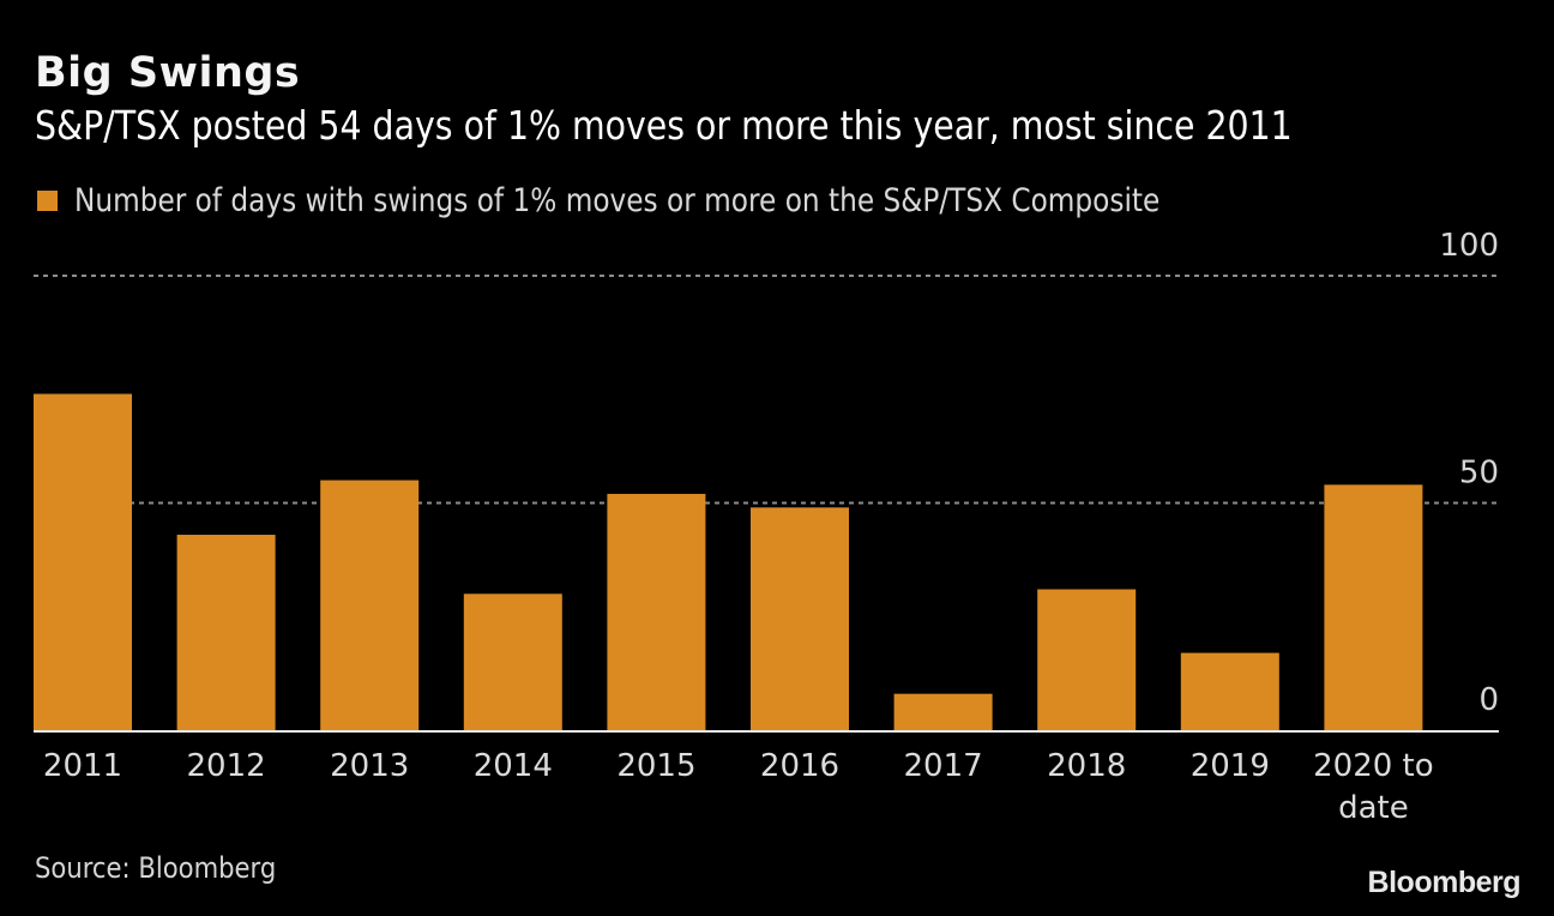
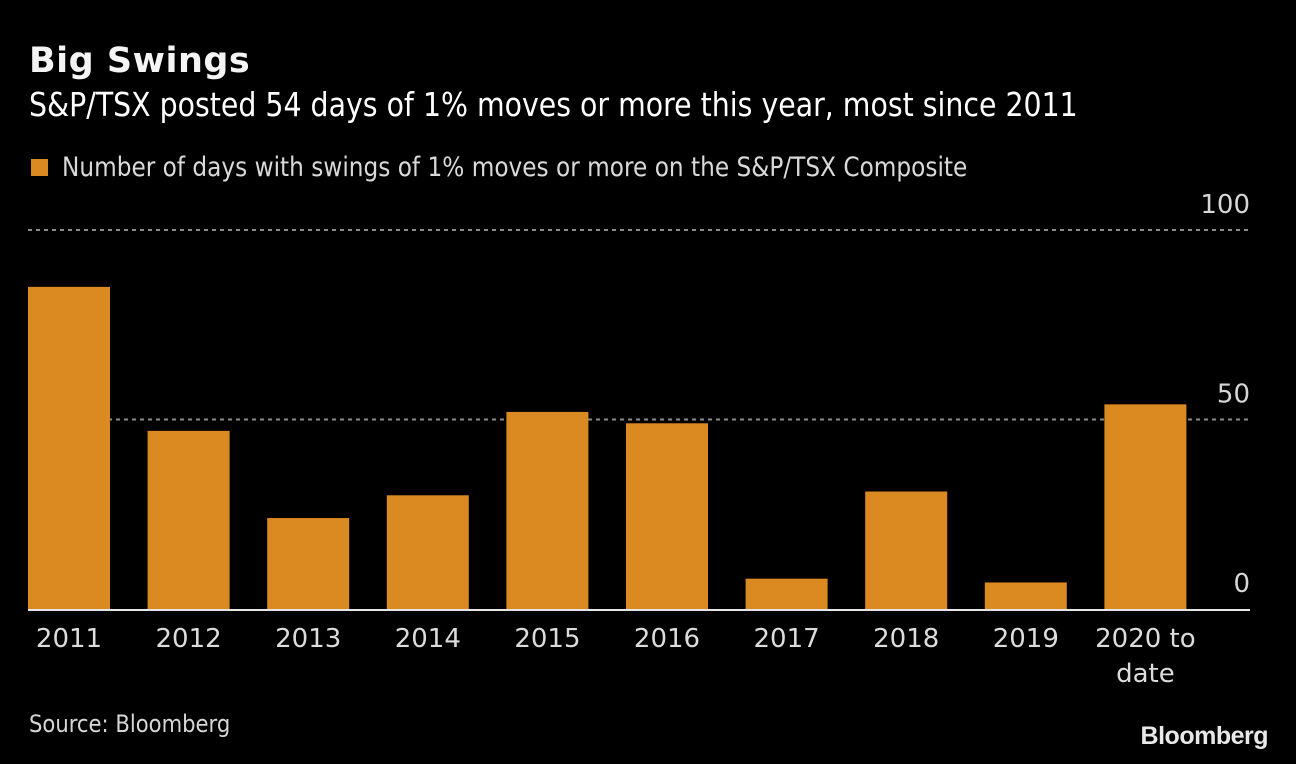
2011: 74 -> 85
2012: 43 -> 47
2013: 55 -> 24
2019: 17 -> 7
